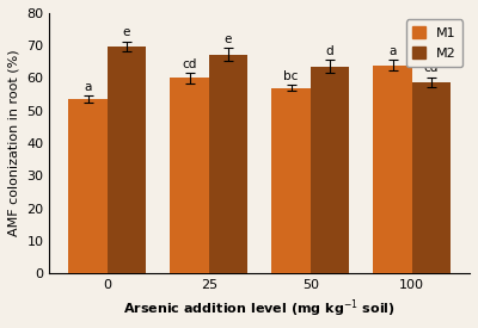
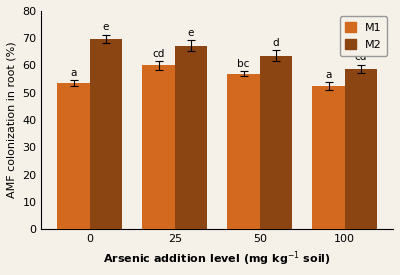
M1/100: 64.0 -> 52.5
